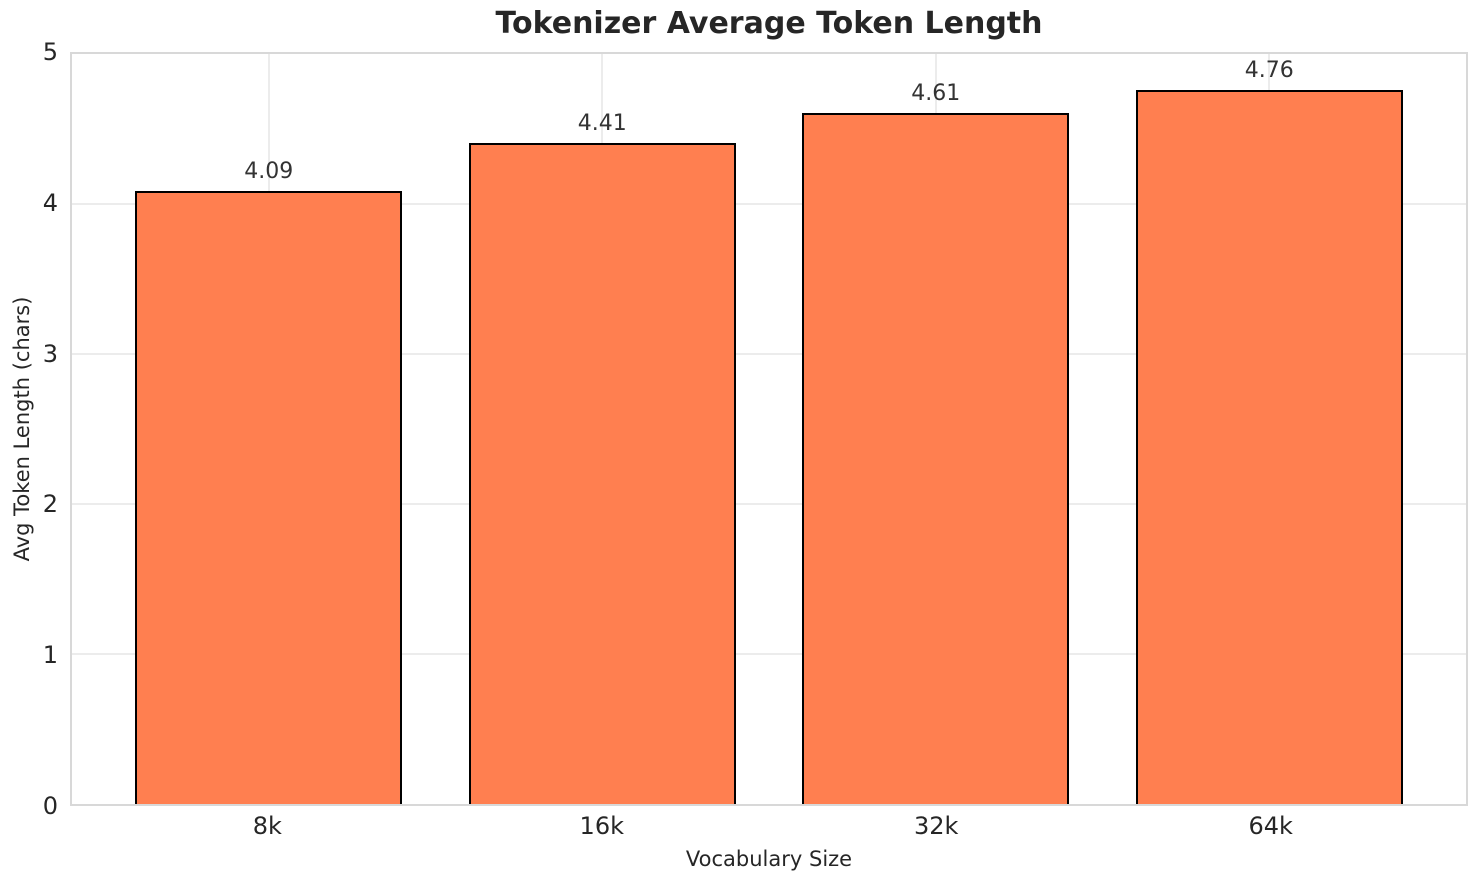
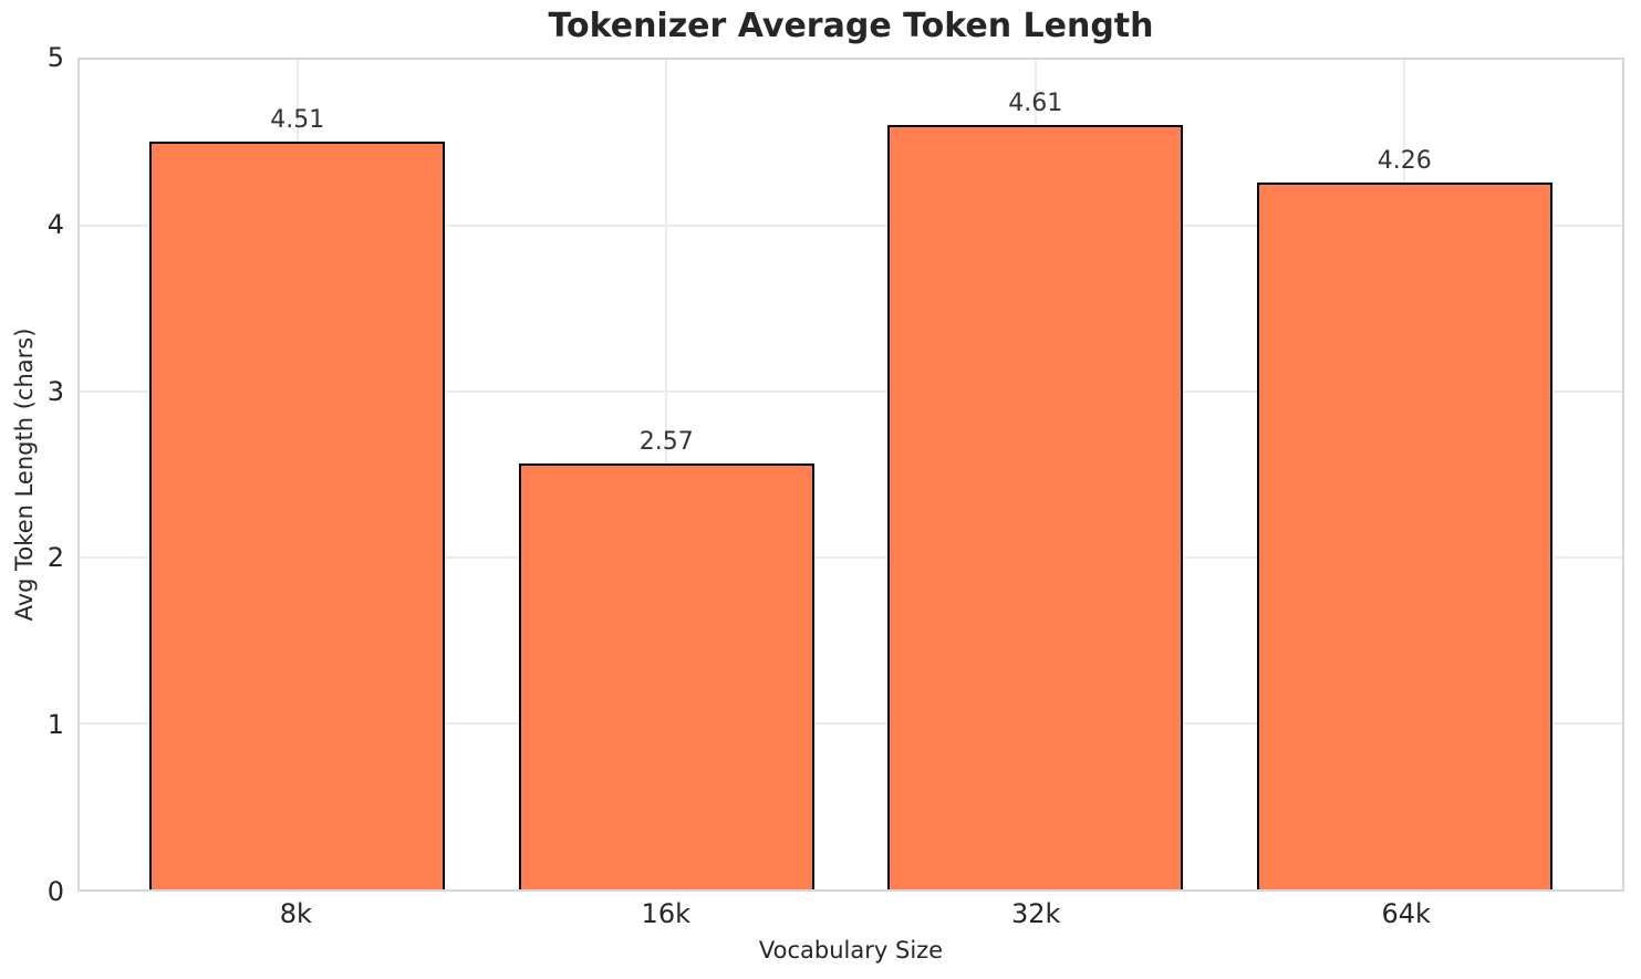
8k: 4.09 -> 4.51
16k: 4.41 -> 2.57
64k: 4.76 -> 4.26
